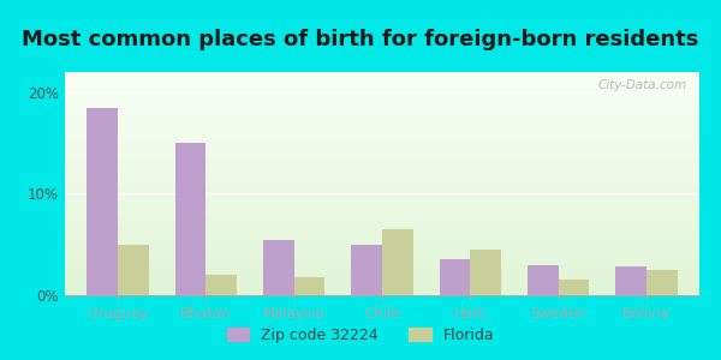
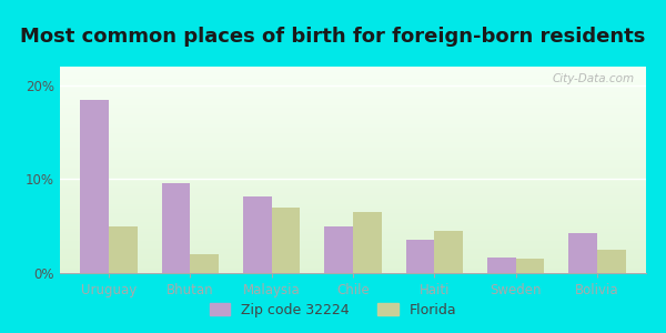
Zip code 32224/Bhutan: 15.0% -> 9.6%
Zip code 32224/Malaysia: 5.5% -> 8.2%
Florida/Malaysia: 1.8% -> 7.0%
Zip code 32224/Sweden: 3.0% -> 1.6%
Zip code 32224/Bolivia: 2.8% -> 4.2%
